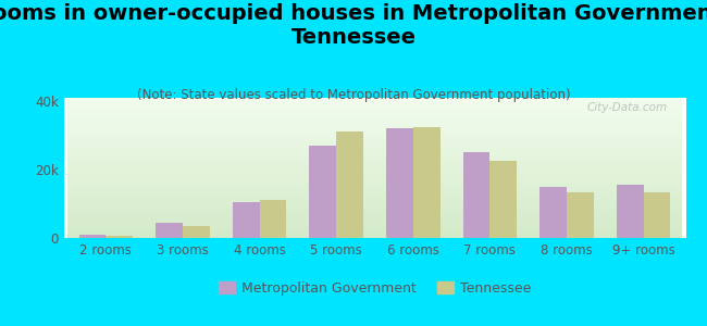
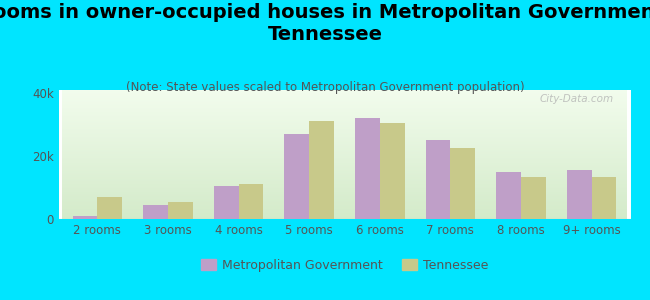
Tennessee/2 rooms: 0.7k -> 7.0k
Tennessee/3 rooms: 3.5k -> 5.5k
Tennessee/6 rooms: 32.5k -> 30.5k
